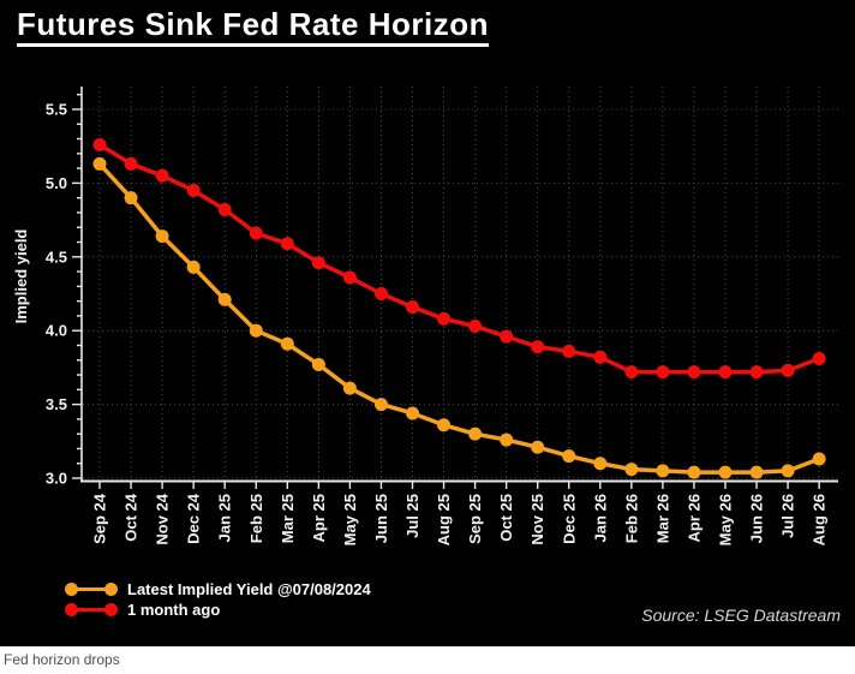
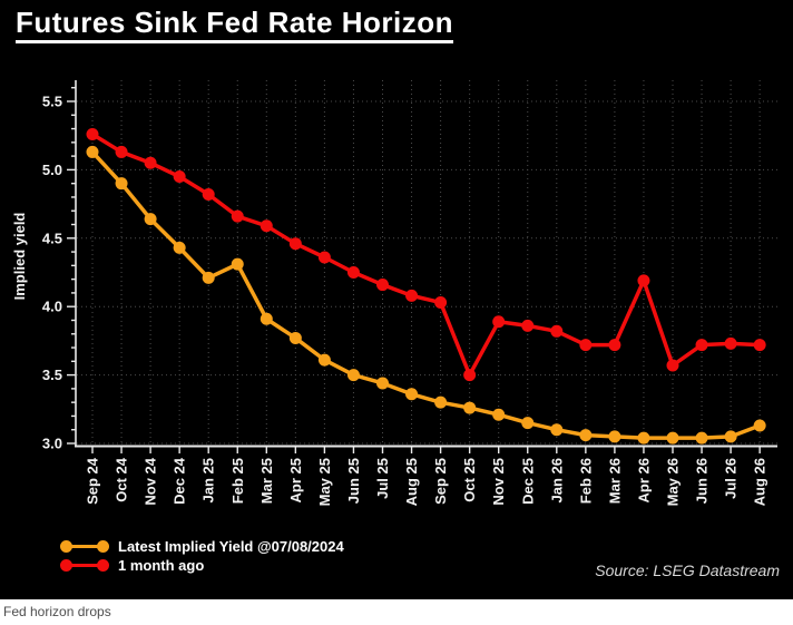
Latest Implied Yield @07/08/2024/Feb 25: 4.00 -> 4.31
1 month ago/Oct 25: 3.96 -> 3.50
1 month ago/Apr 26: 3.72 -> 4.19
1 month ago/May 26: 3.72 -> 3.57
1 month ago/Aug 26: 3.81 -> 3.72
